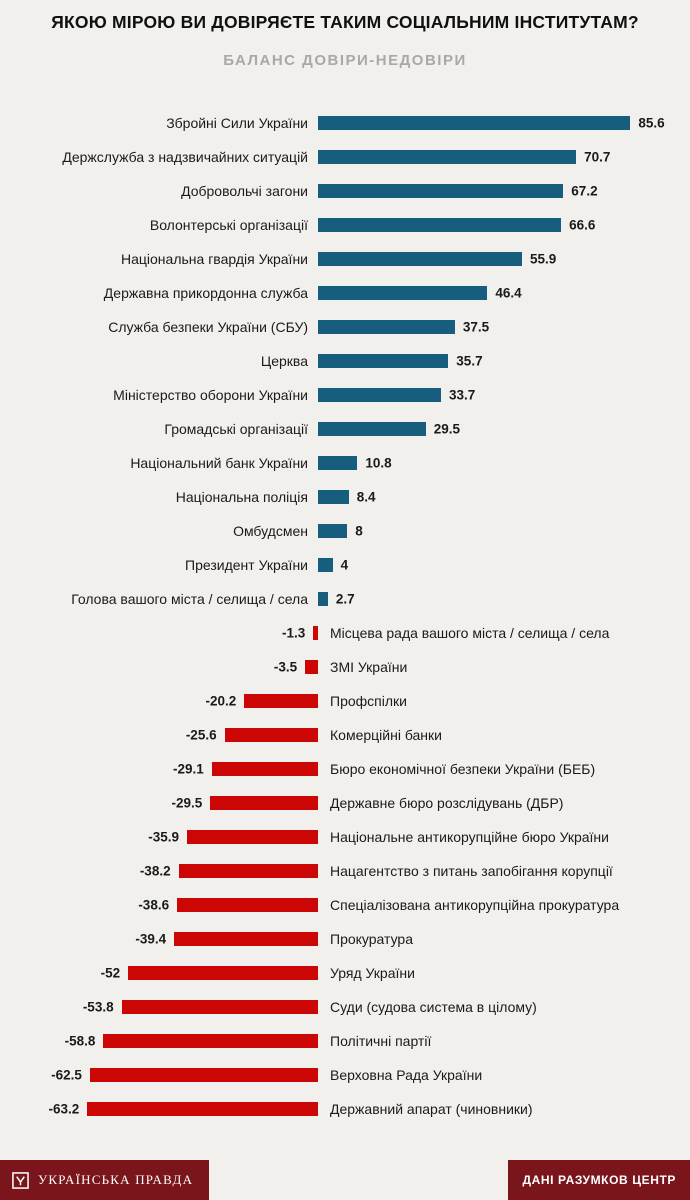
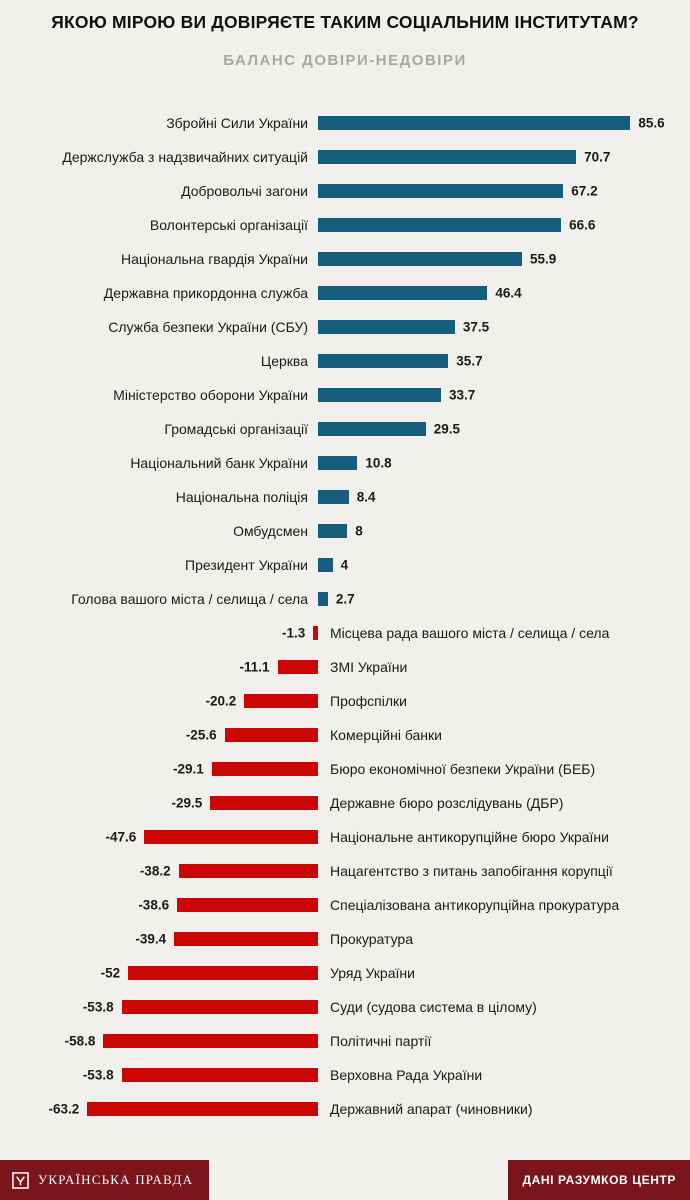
ЗМІ України: -3.5 -> -11.1
Національне антикорупційне бюро України: -35.9 -> -47.6
Верховна Рада України: -62.5 -> -53.8
